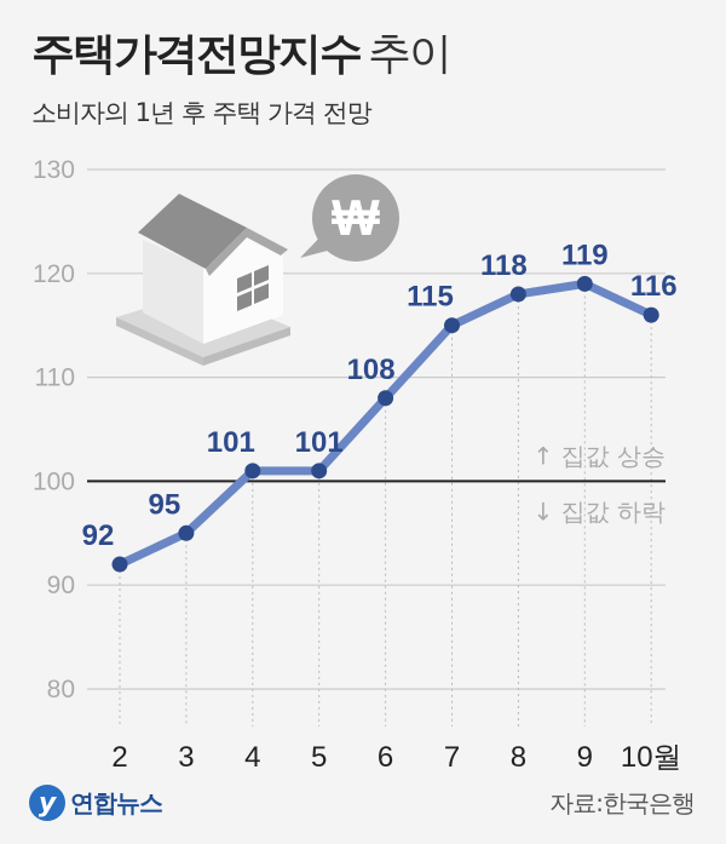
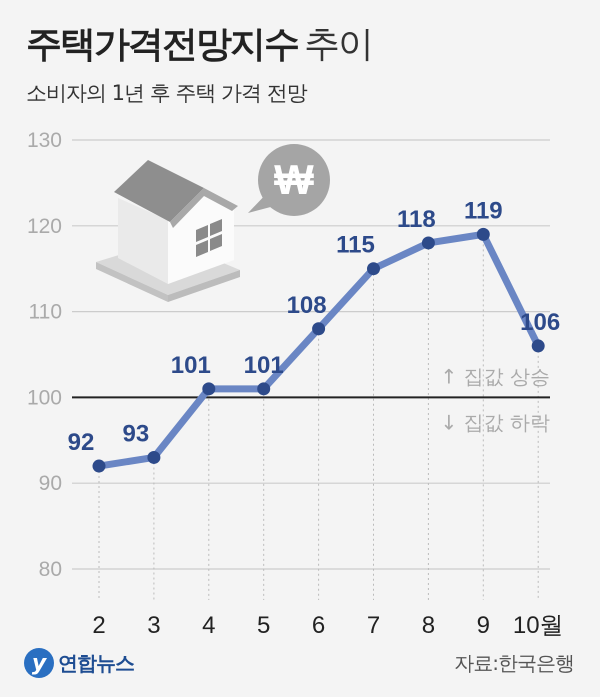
3: 95 -> 93
10월: 116 -> 106
